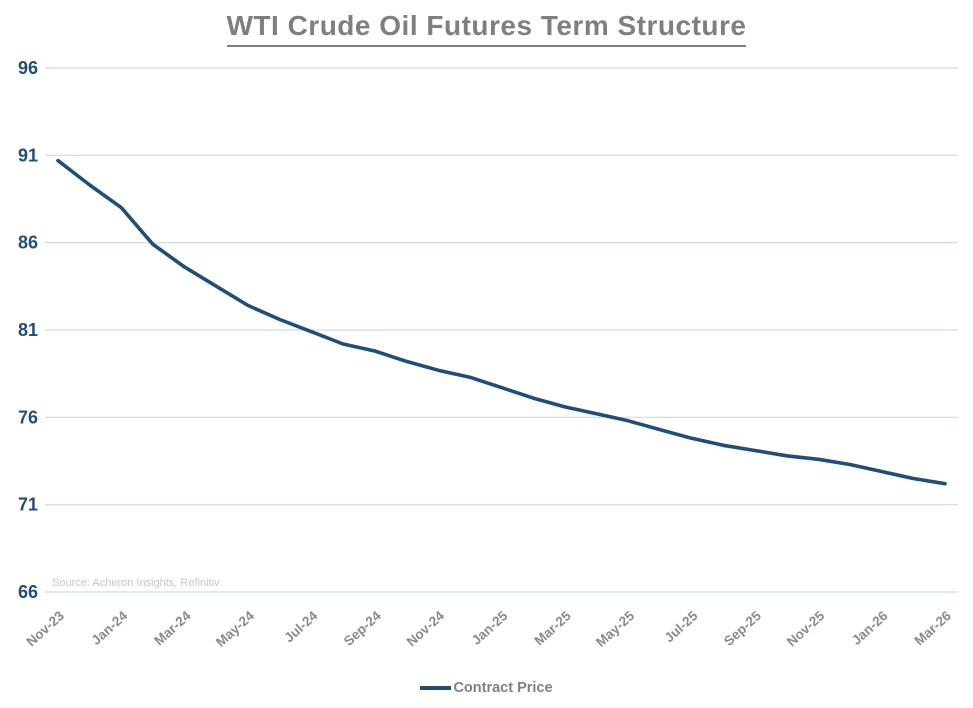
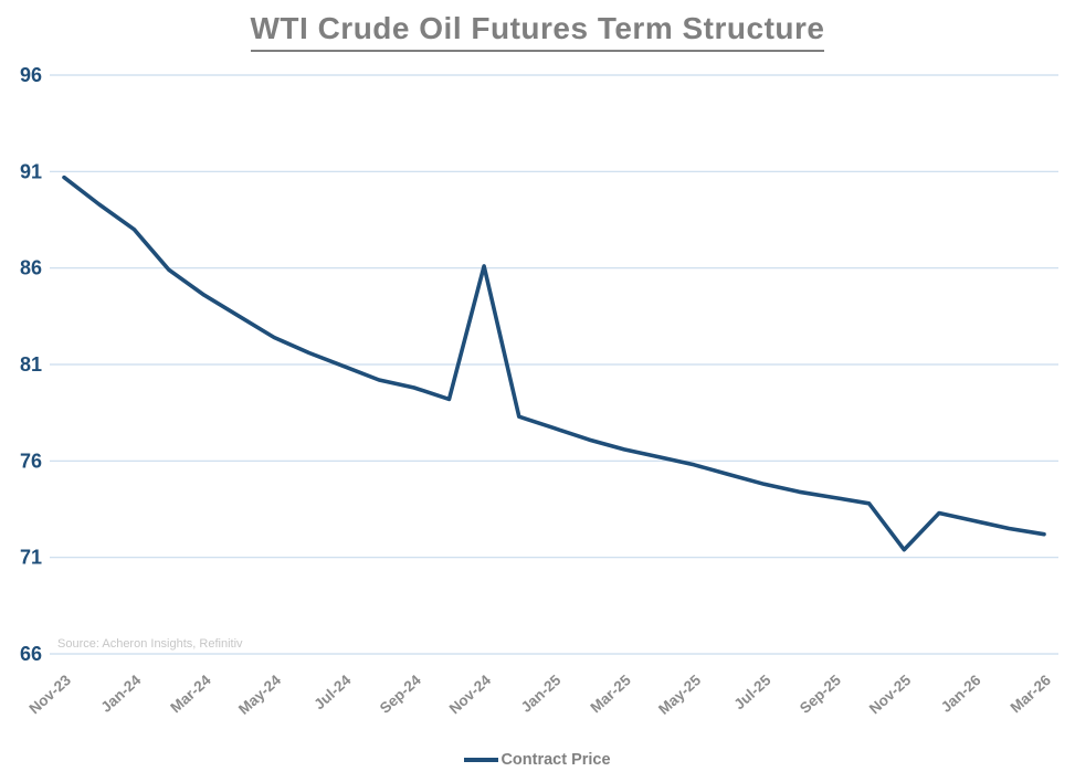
Nov-24: 78.7 -> 86.1
Nov-25: 73.6 -> 71.4
